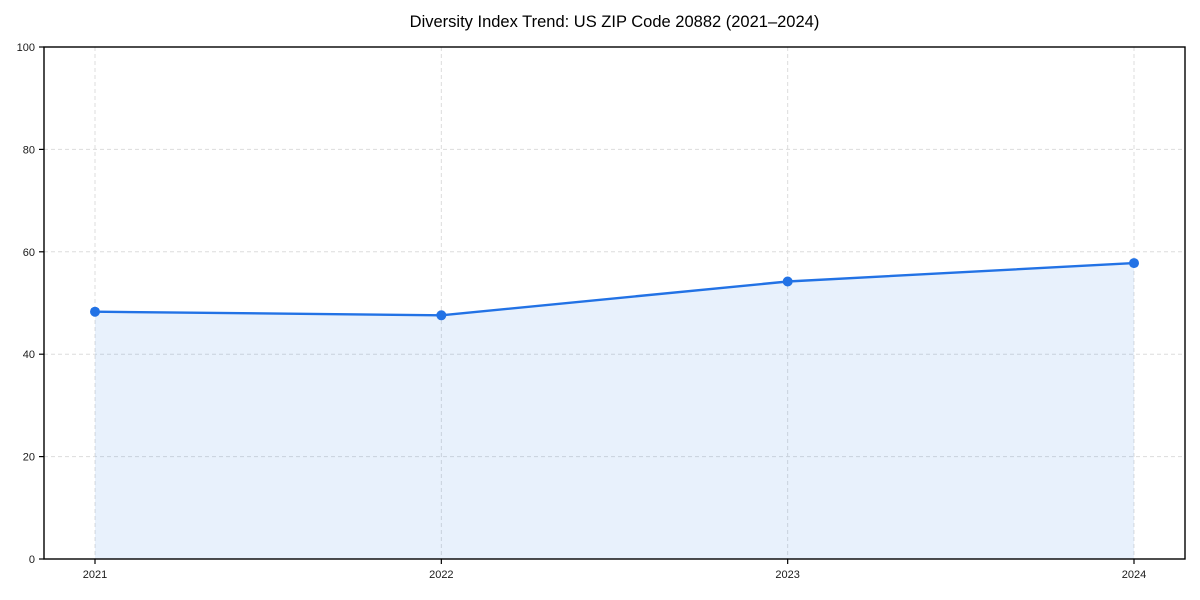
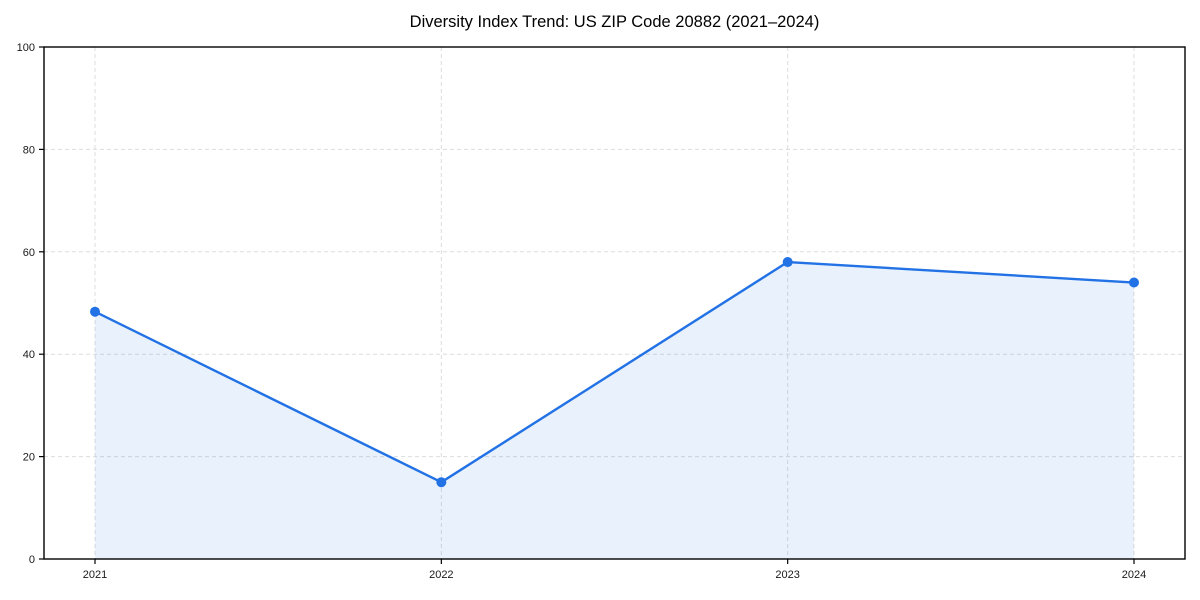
2022: 48 -> 15
2023: 54 -> 58
2024: 58 -> 54
